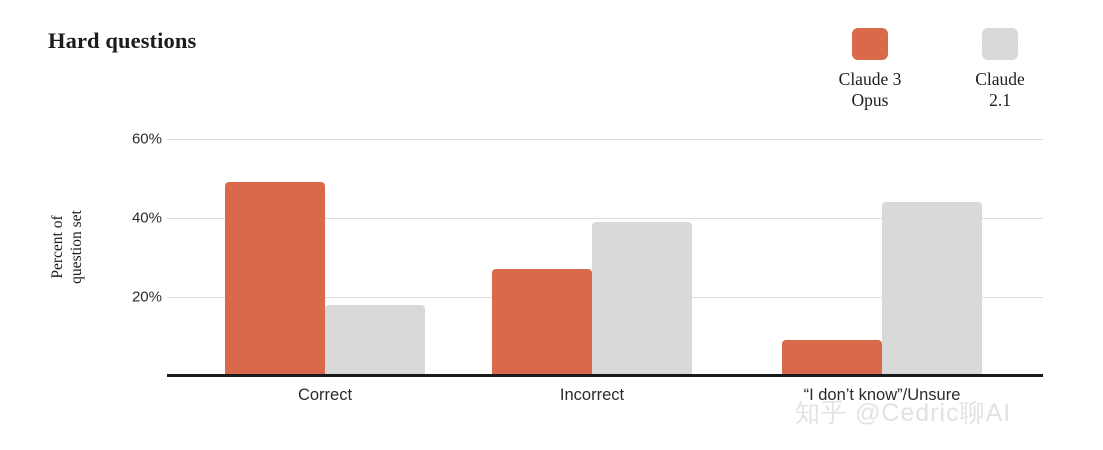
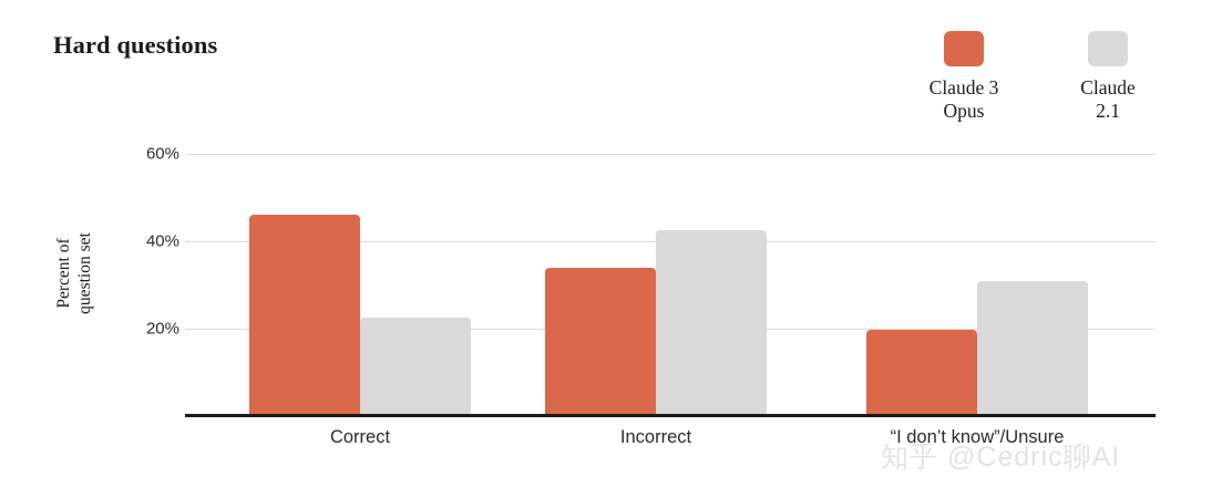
Claude 3 Opus/Correct: 49% -> 46%
Claude 2.1/Correct: 18% -> 22%
Claude 3 Opus/Incorrect: 27% -> 34%
Claude 2.1/Incorrect: 39% -> 42%
Claude 3 Opus/“I don’t know”/Unsure: 9% -> 20%
Claude 2.1/“I don’t know”/Unsure: 44% -> 31%
